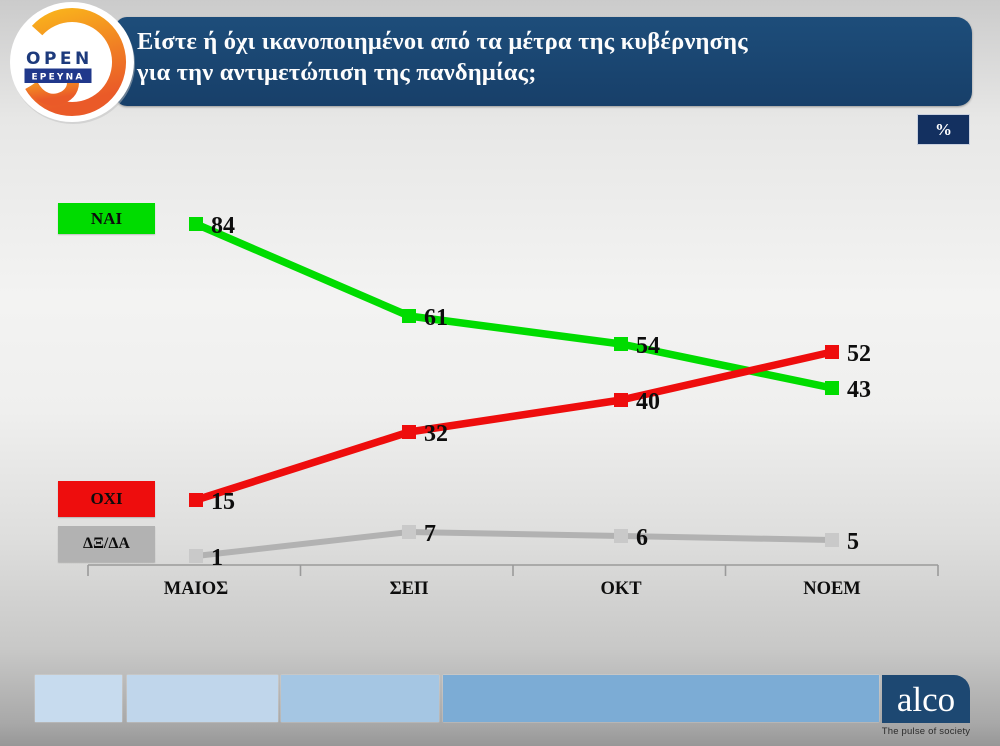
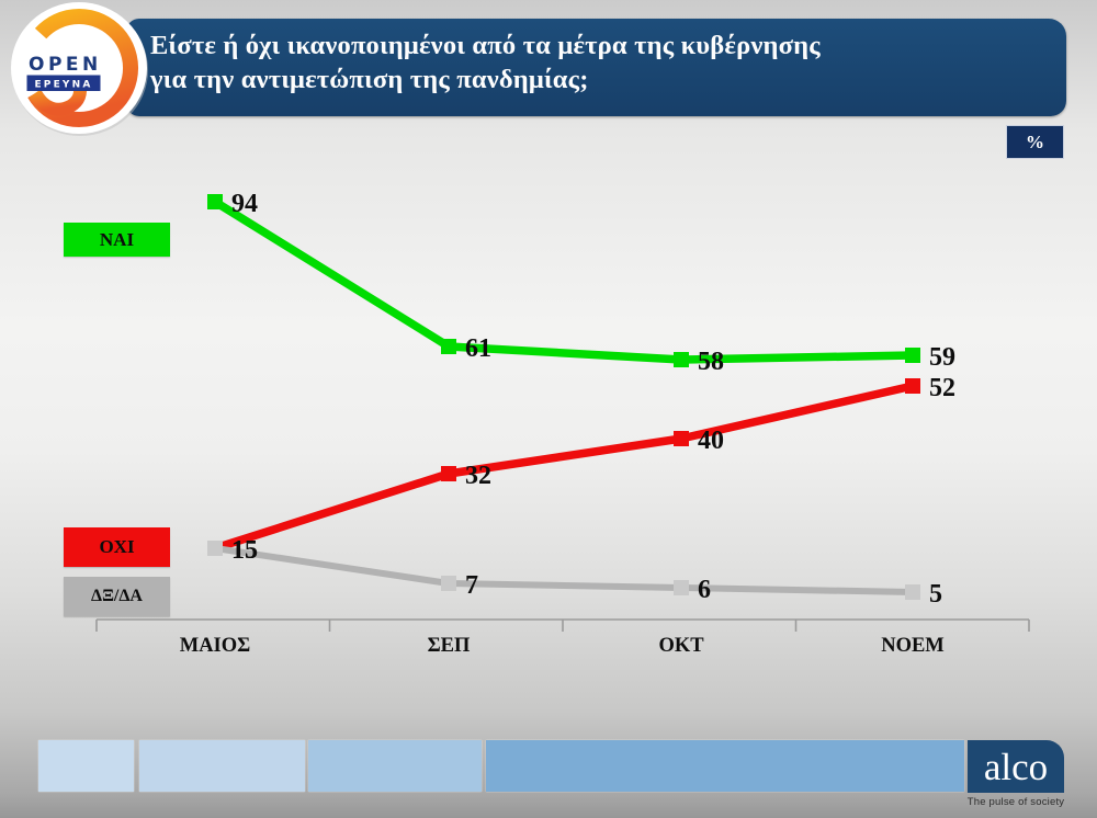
ΝΑΙ/ΜΑΙΟΣ: 84 -> 94
ΔΞ/ΔΑ/ΜΑΙΟΣ: 1 -> 15
ΝΑΙ/ΟΚΤ: 54 -> 58
ΝΑΙ/ΝΟΕΜ: 43 -> 59
